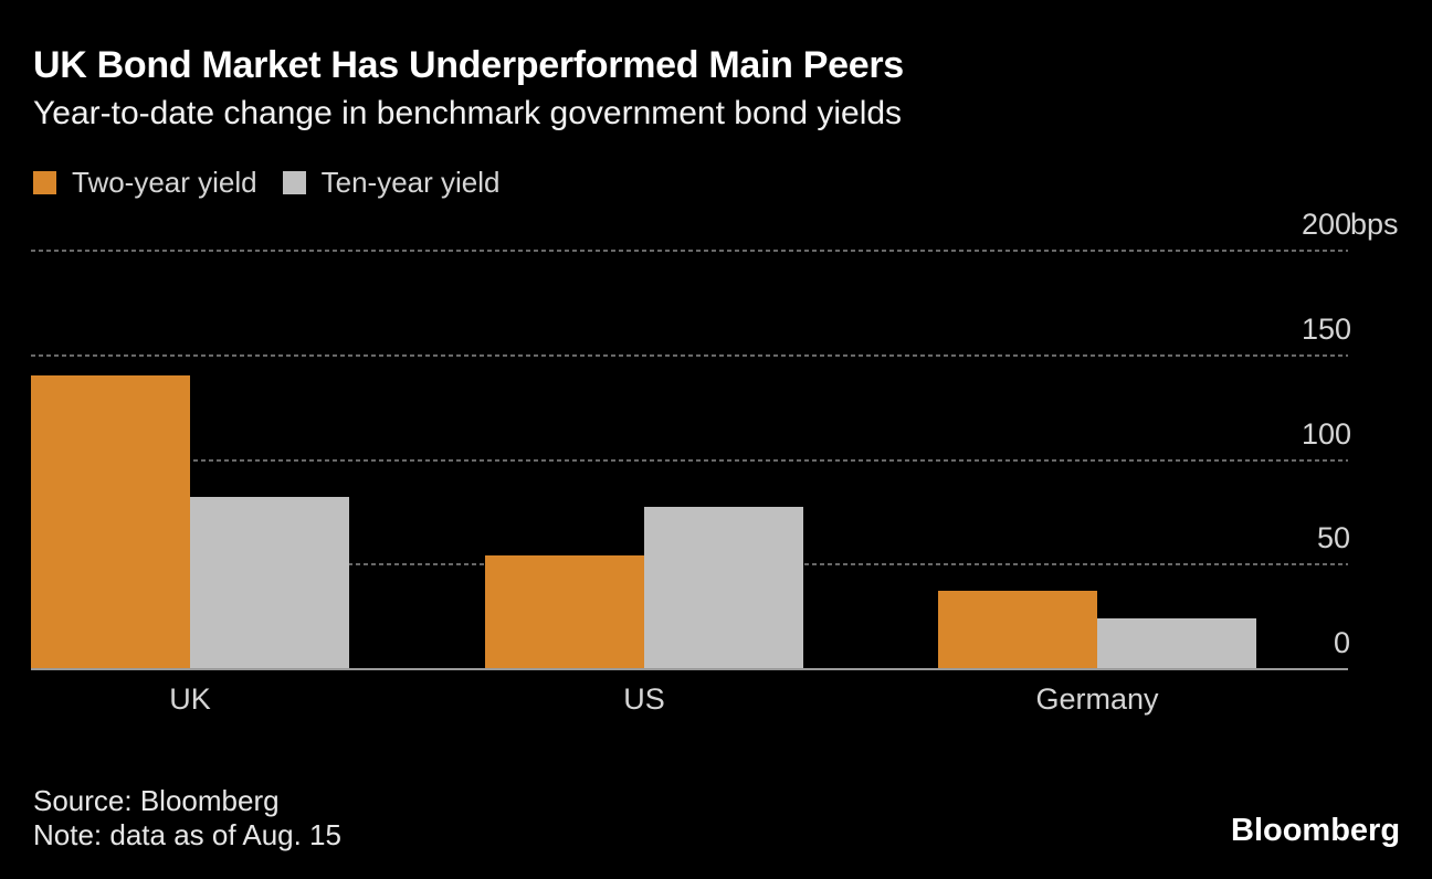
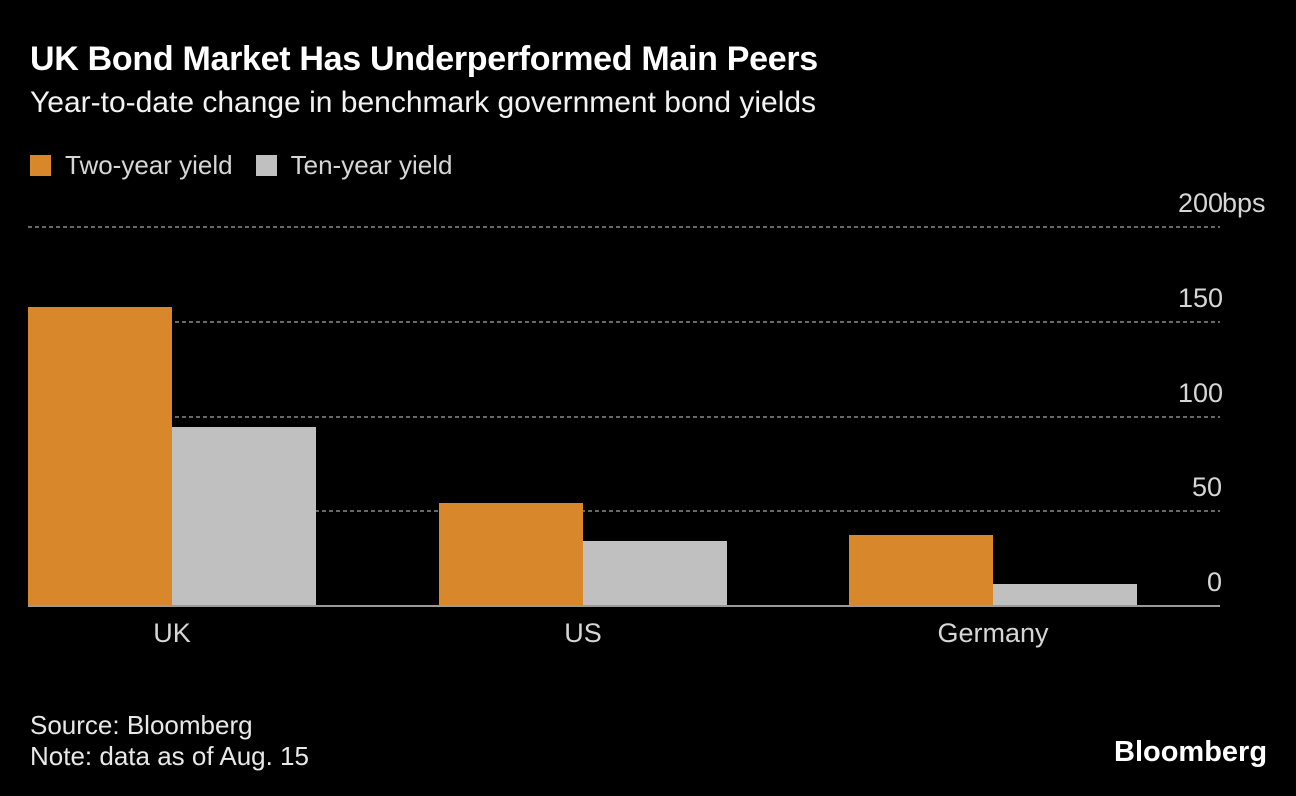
Two-year yield/UK: 140 -> 157
Ten-year yield/UK: 82 -> 94
Ten-year yield/US: 77 -> 34
Ten-year yield/Germany: 24 -> 11
